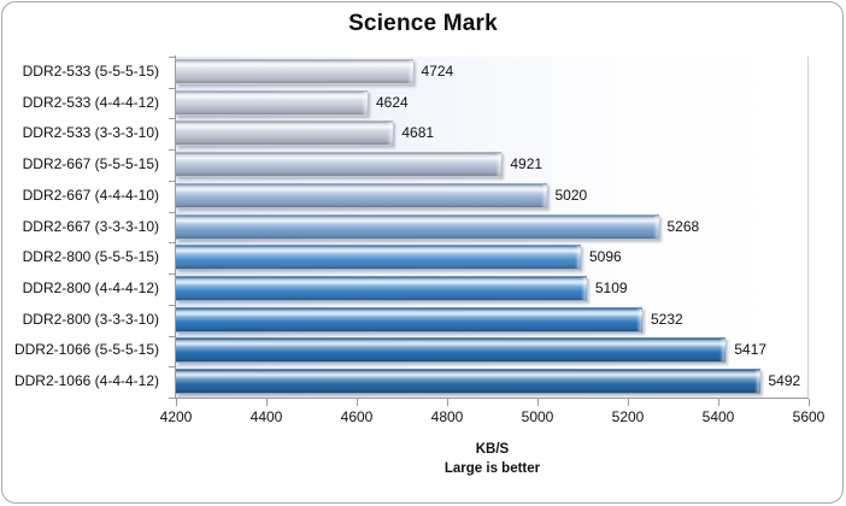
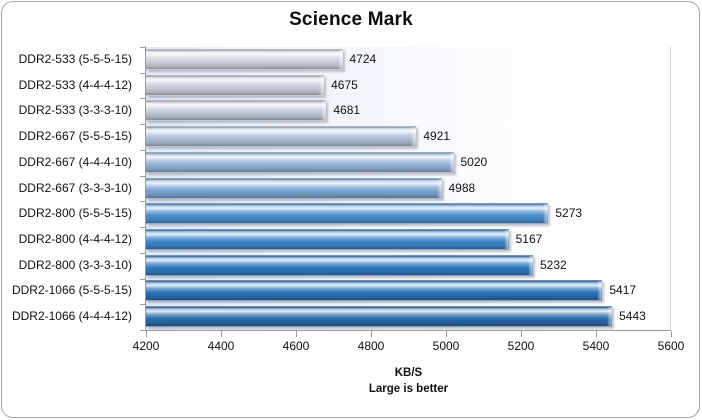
DDR2-533 (4-4-4-12): 4624 -> 4675
DDR2-667 (3-3-3-10): 5268 -> 4988
DDR2-800 (5-5-5-15): 5096 -> 5273
DDR2-800 (4-4-4-12): 5109 -> 5167
DDR2-1066 (4-4-4-12): 5492 -> 5443
